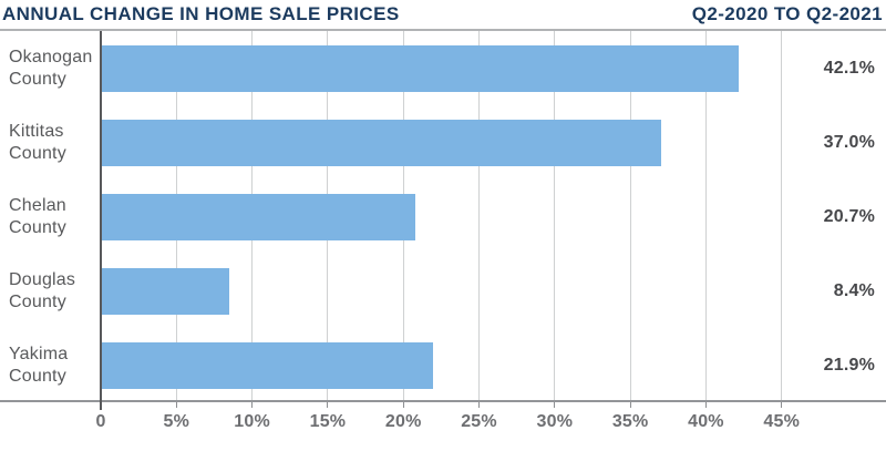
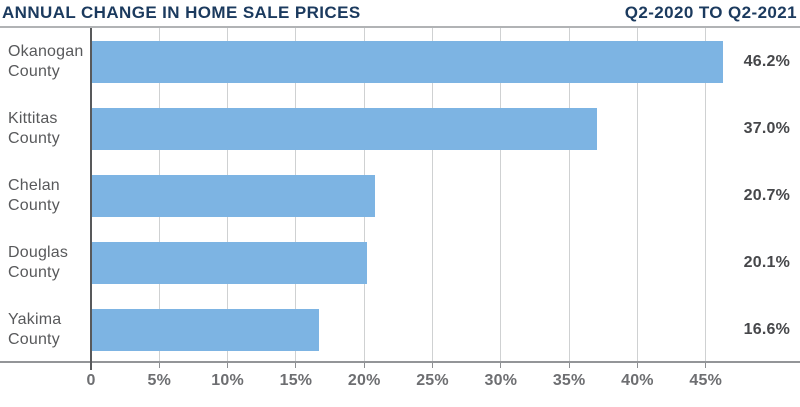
Okanogan County: 42.1% -> 46.2%
Douglas County: 8.4% -> 20.1%
Yakima County: 21.9% -> 16.6%
